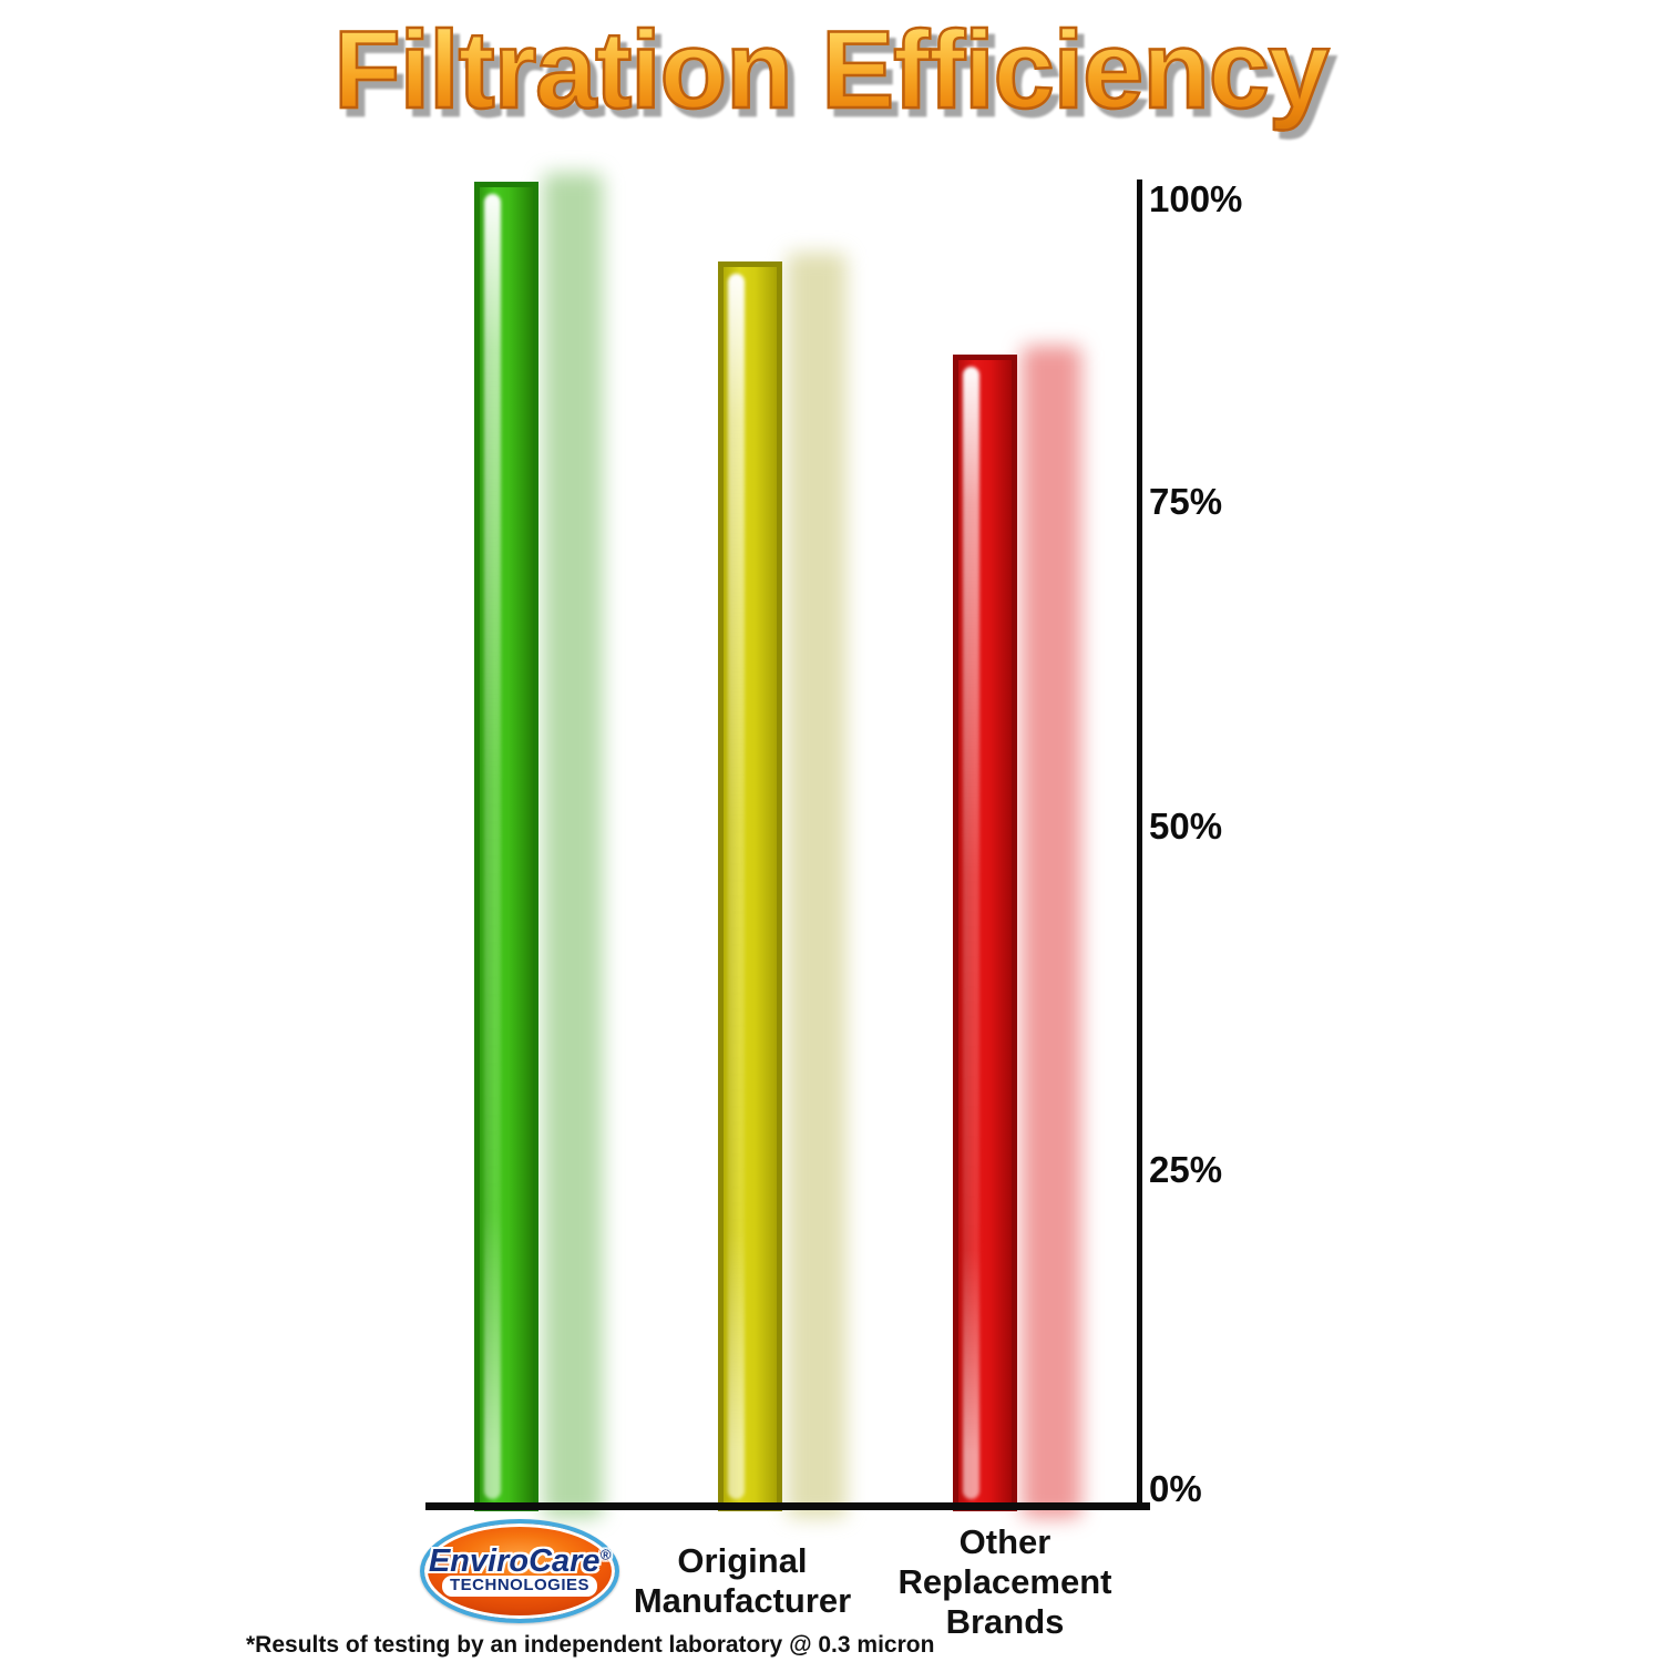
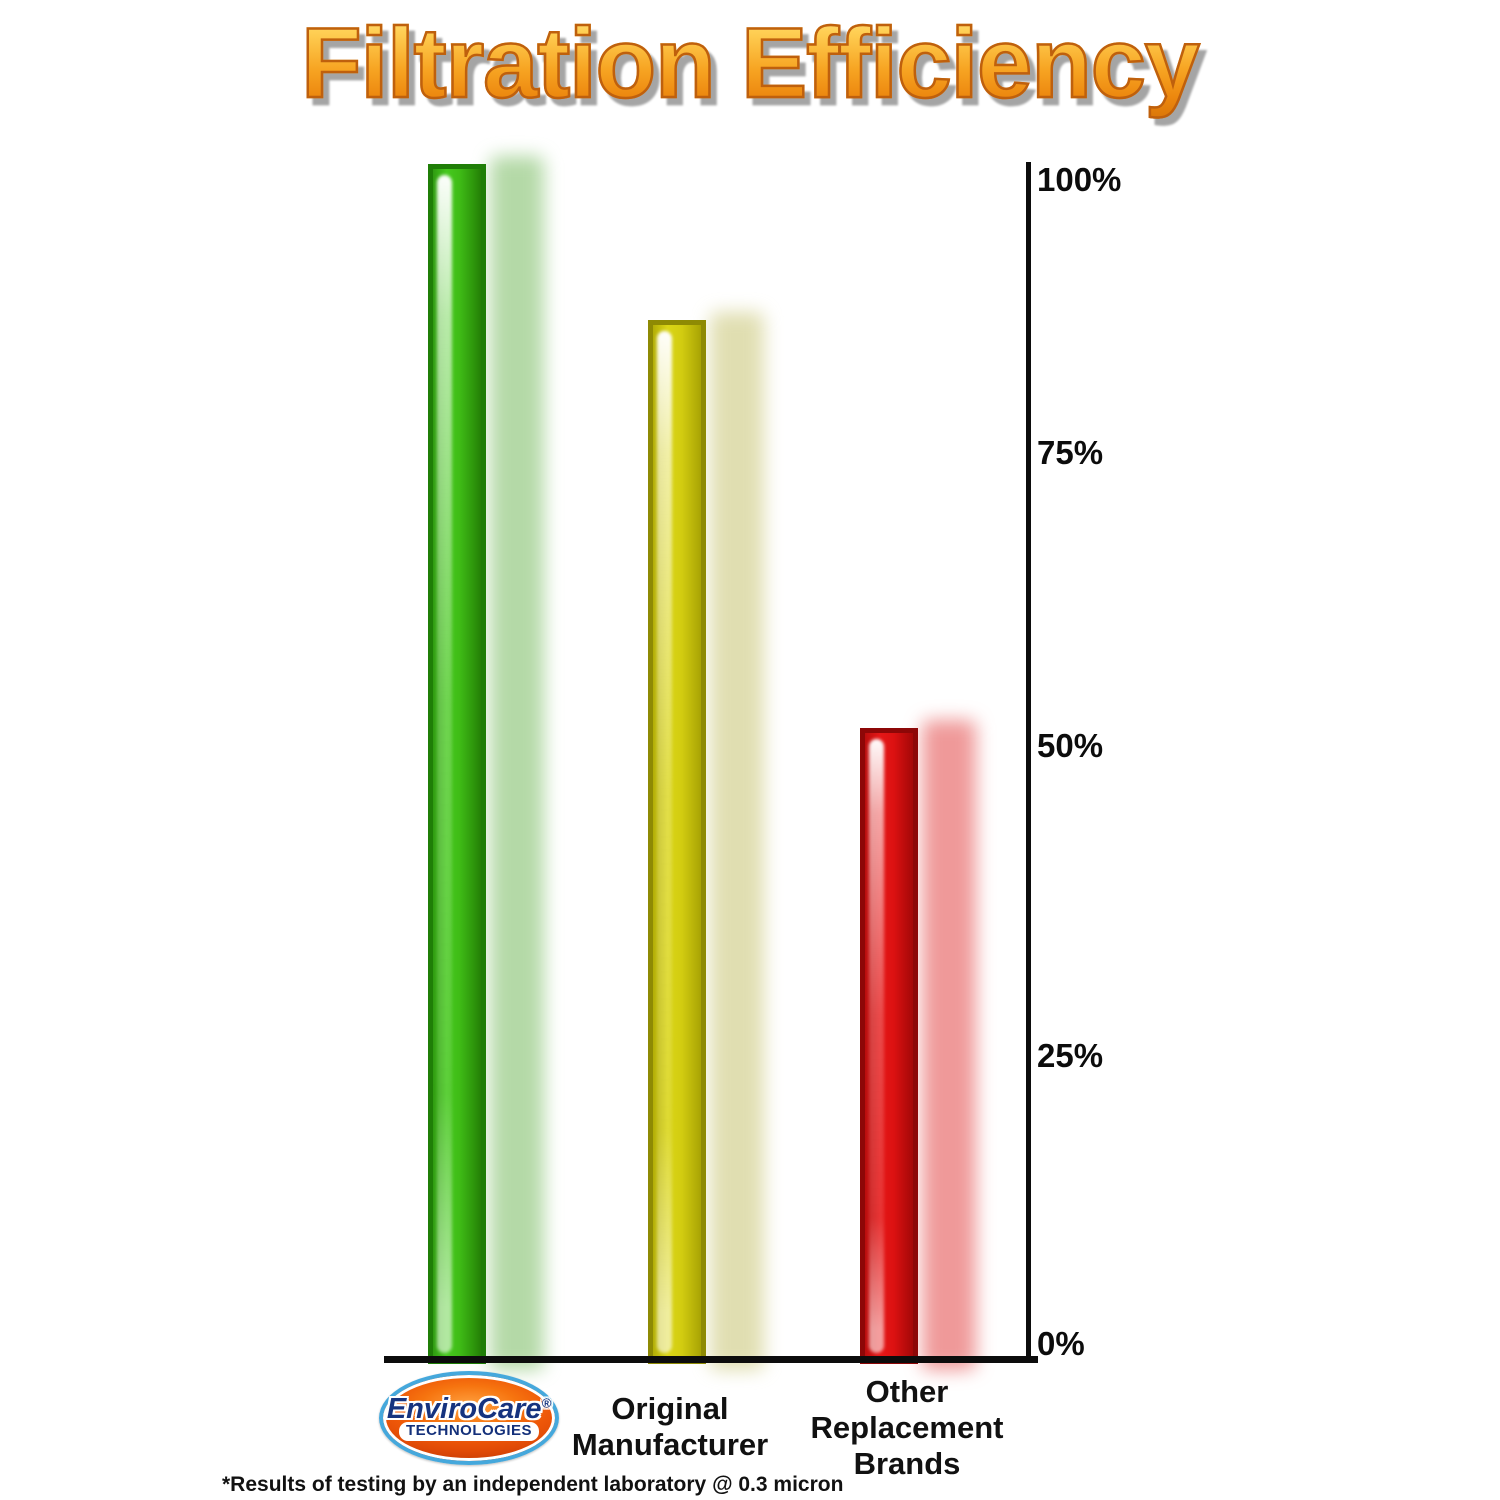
Original Manufacturer: 94% -> 87%
Other Replacement Brands: 87% -> 53%
